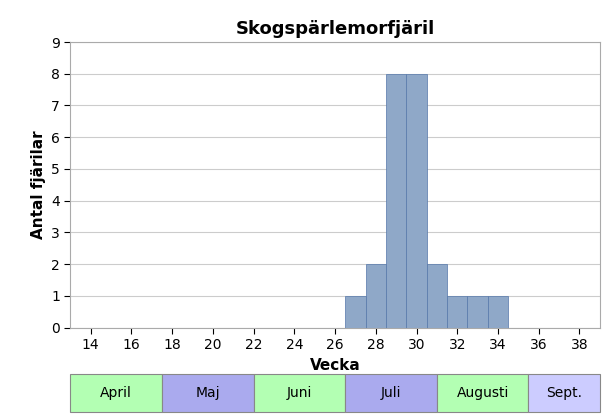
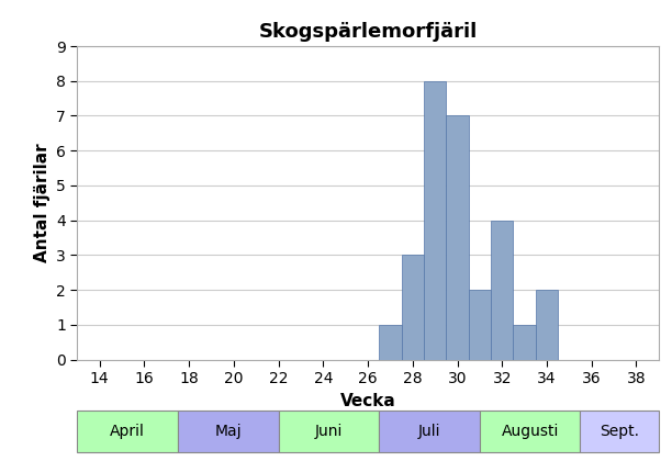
28: 2 -> 3
30: 8 -> 7
32: 1 -> 4
34: 1 -> 2
